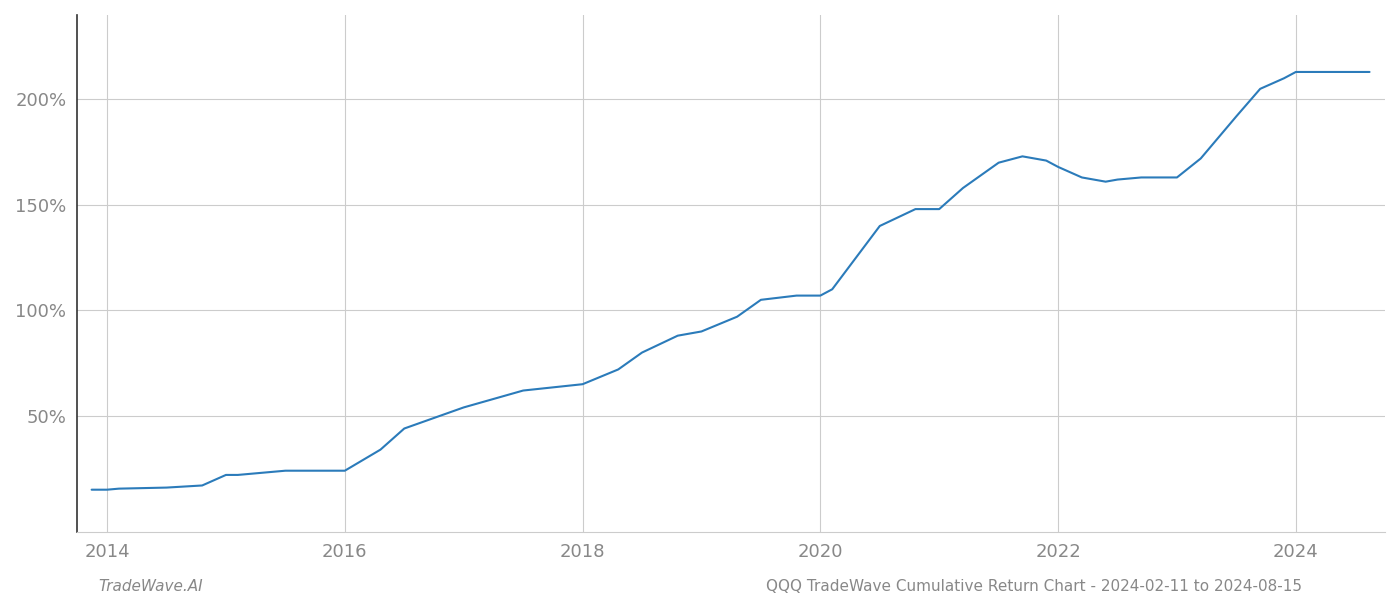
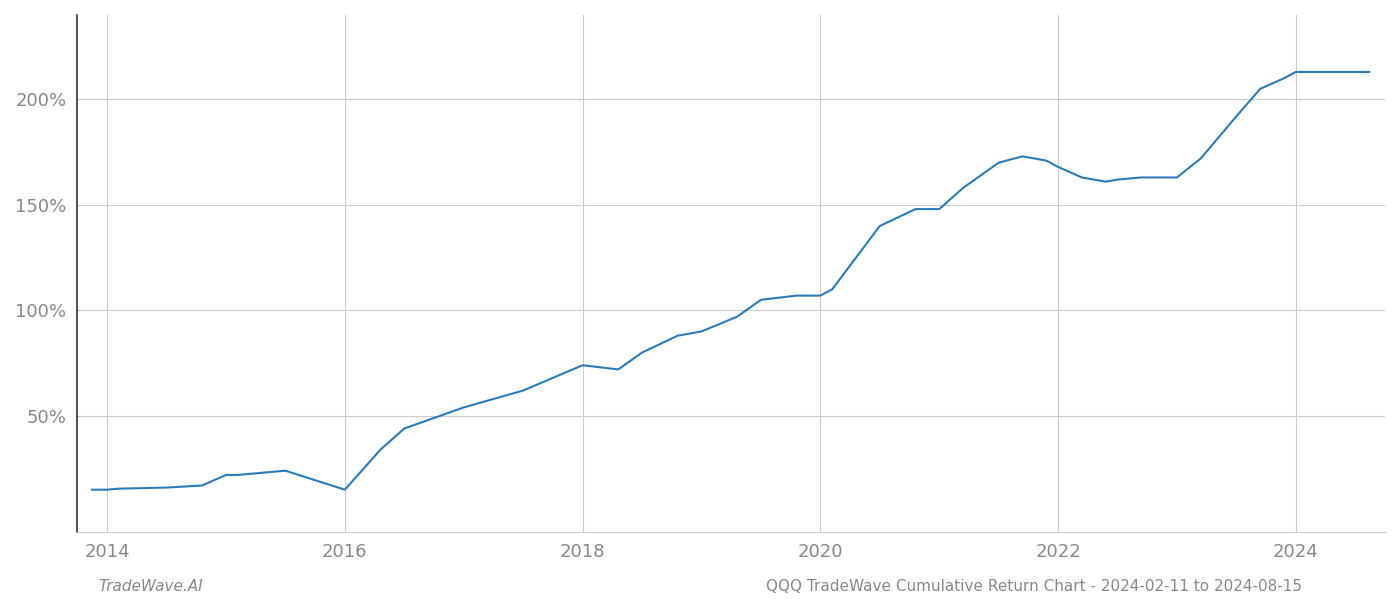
2016: 24.0% -> 15.0%
2018: 65.0% -> 74.0%
